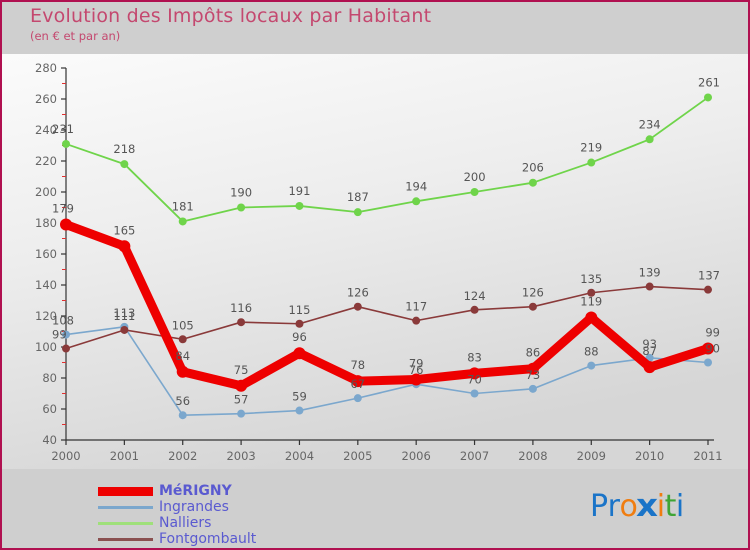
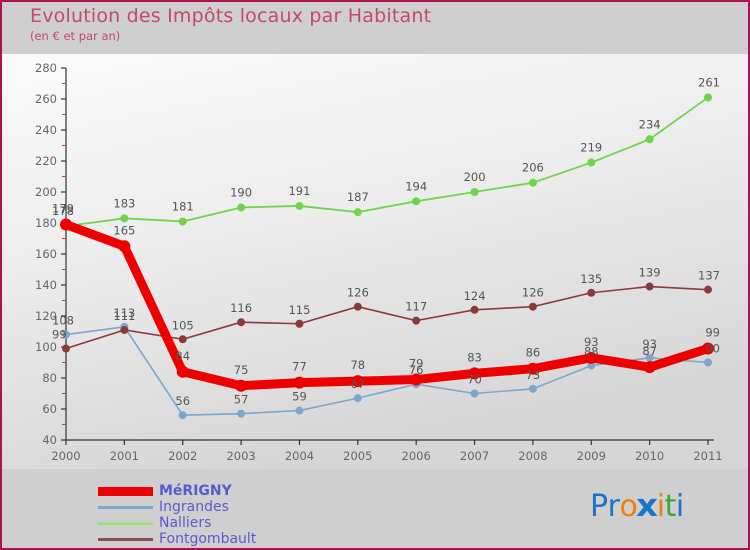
Nalliers/2000: 231 -> 178
Nalliers/2001: 218 -> 183
MéRIGNY/2004: 96 -> 77
MéRIGNY/2009: 119 -> 93
